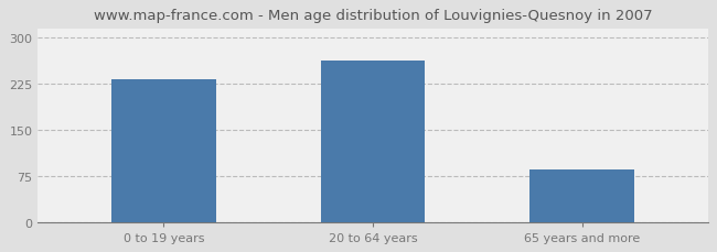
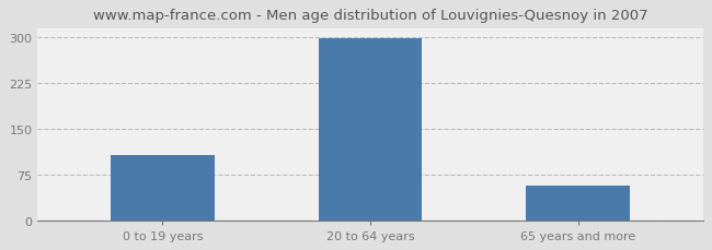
0 to 19 years: 232 -> 107
20 to 64 years: 262 -> 298
65 years and more: 86 -> 57
